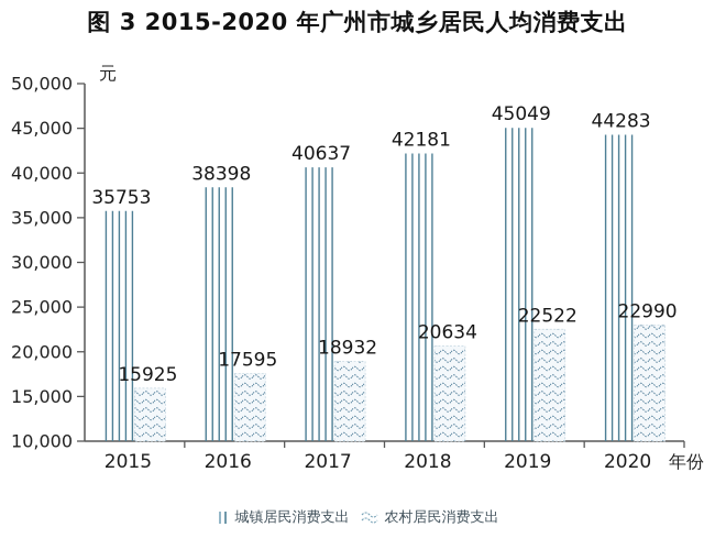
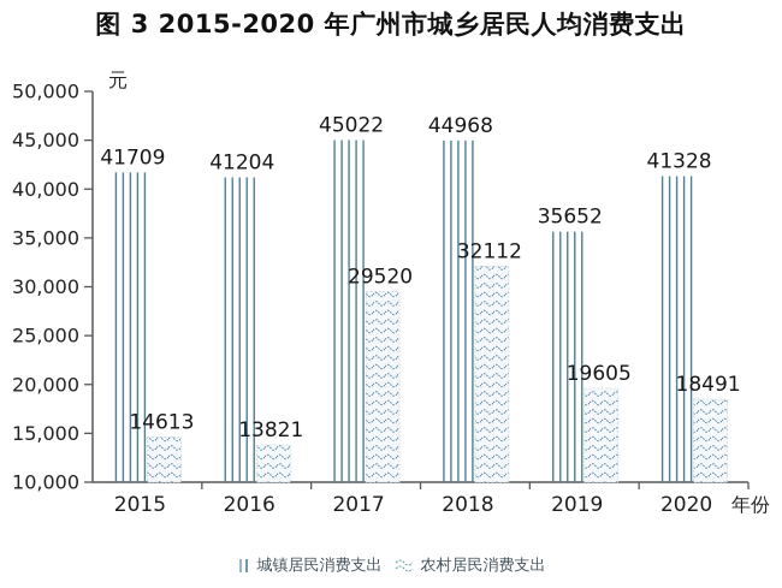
城镇居民消费支出/2015: 35753 -> 41709
农村居民消费支出/2015: 15925 -> 14613
城镇居民消费支出/2016: 38398 -> 41204
农村居民消费支出/2016: 17595 -> 13821
城镇居民消费支出/2017: 40637 -> 45022
农村居民消费支出/2017: 18932 -> 29520
城镇居民消费支出/2018: 42181 -> 44968
农村居民消费支出/2018: 20634 -> 32112
城镇居民消费支出/2019: 45049 -> 35652
农村居民消费支出/2019: 22522 -> 19605
城镇居民消费支出/2020: 44283 -> 41328
农村居民消费支出/2020: 22990 -> 18491
